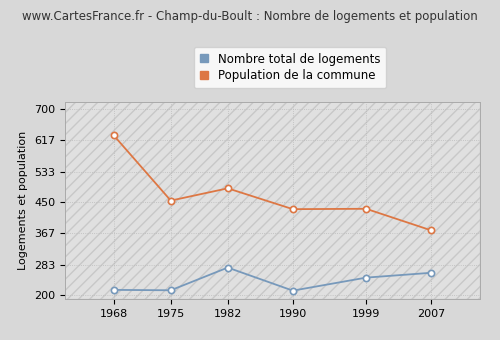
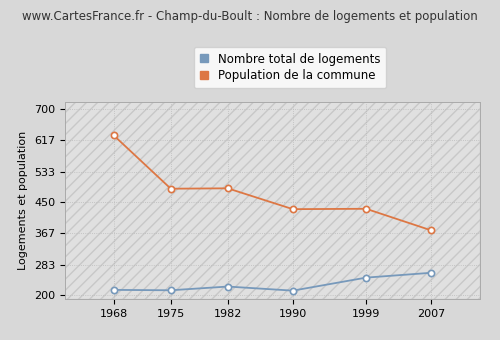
Population de la commune/1975: 455 -> 487
Nombre total de logements/1982: 275 -> 224
